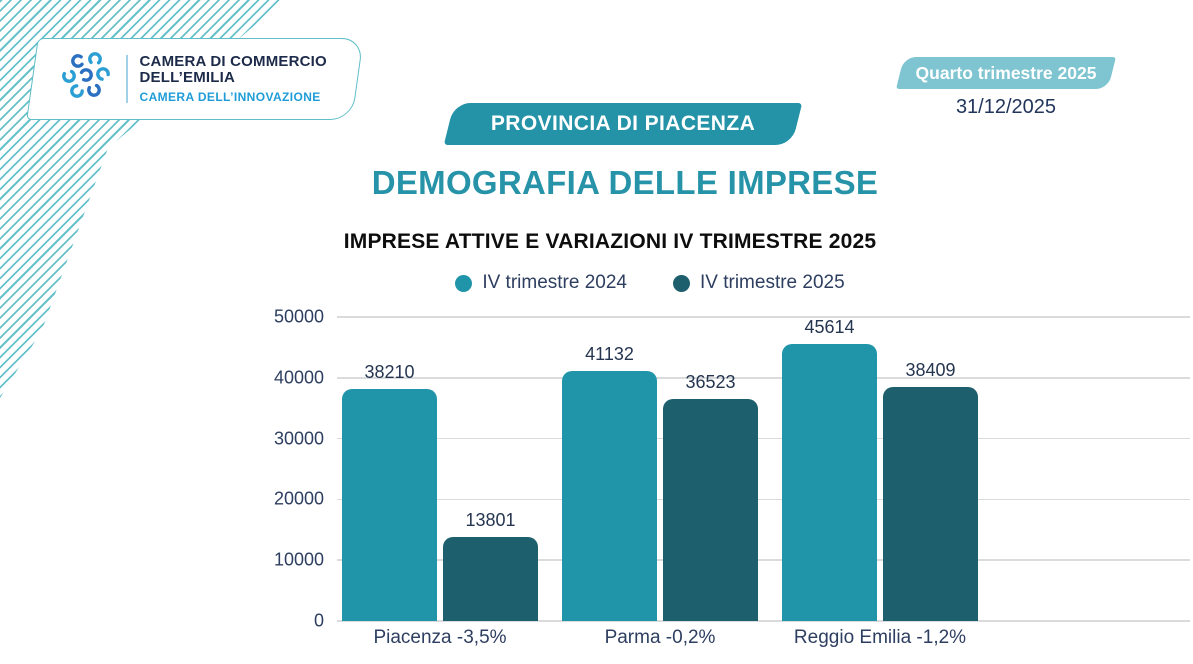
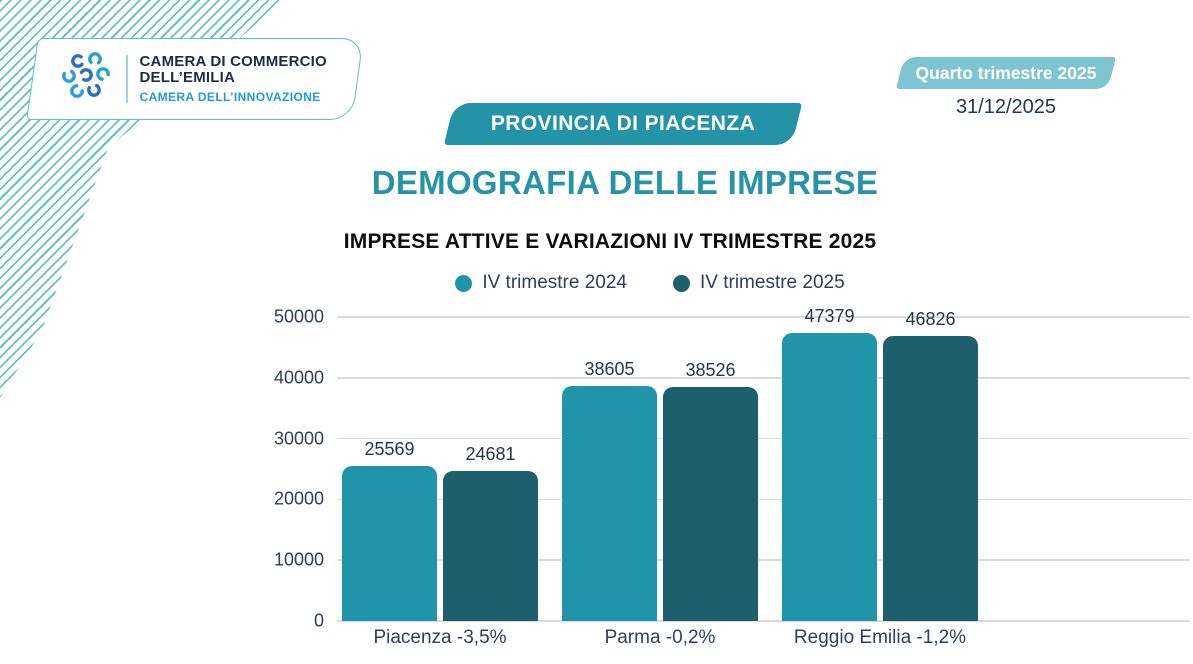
IV trimestre 2024/Piacenza -3,5%: 38210 -> 25569
IV trimestre 2025/Piacenza -3,5%: 13801 -> 24681
IV trimestre 2024/Parma -0,2%: 41132 -> 38605
IV trimestre 2025/Parma -0,2%: 36523 -> 38526
IV trimestre 2024/Reggio Emilia -1,2%: 45614 -> 47379
IV trimestre 2025/Reggio Emilia -1,2%: 38409 -> 46826
